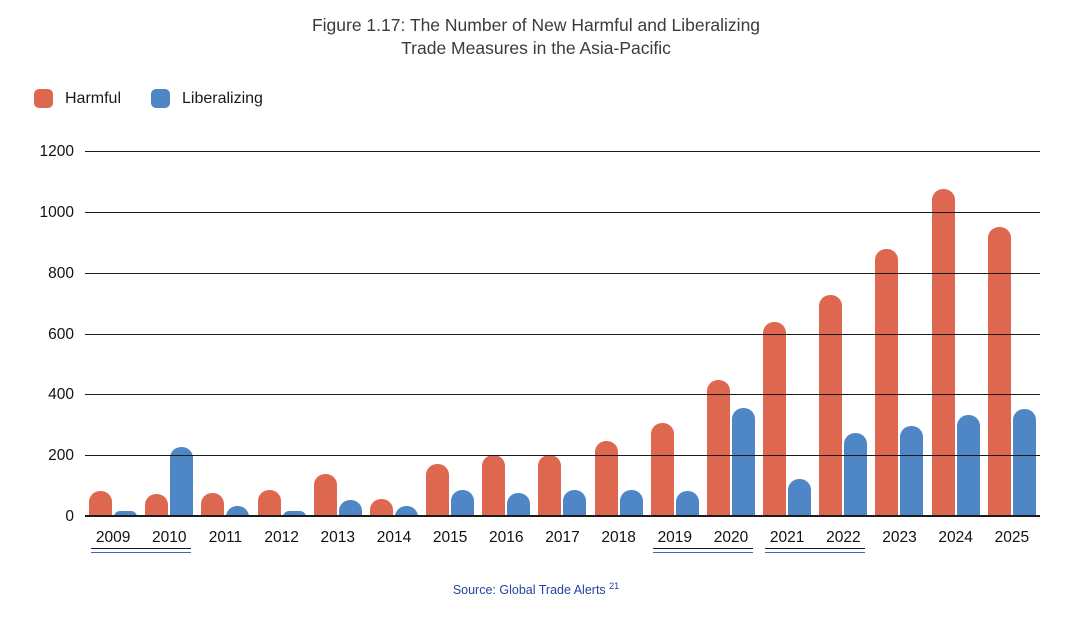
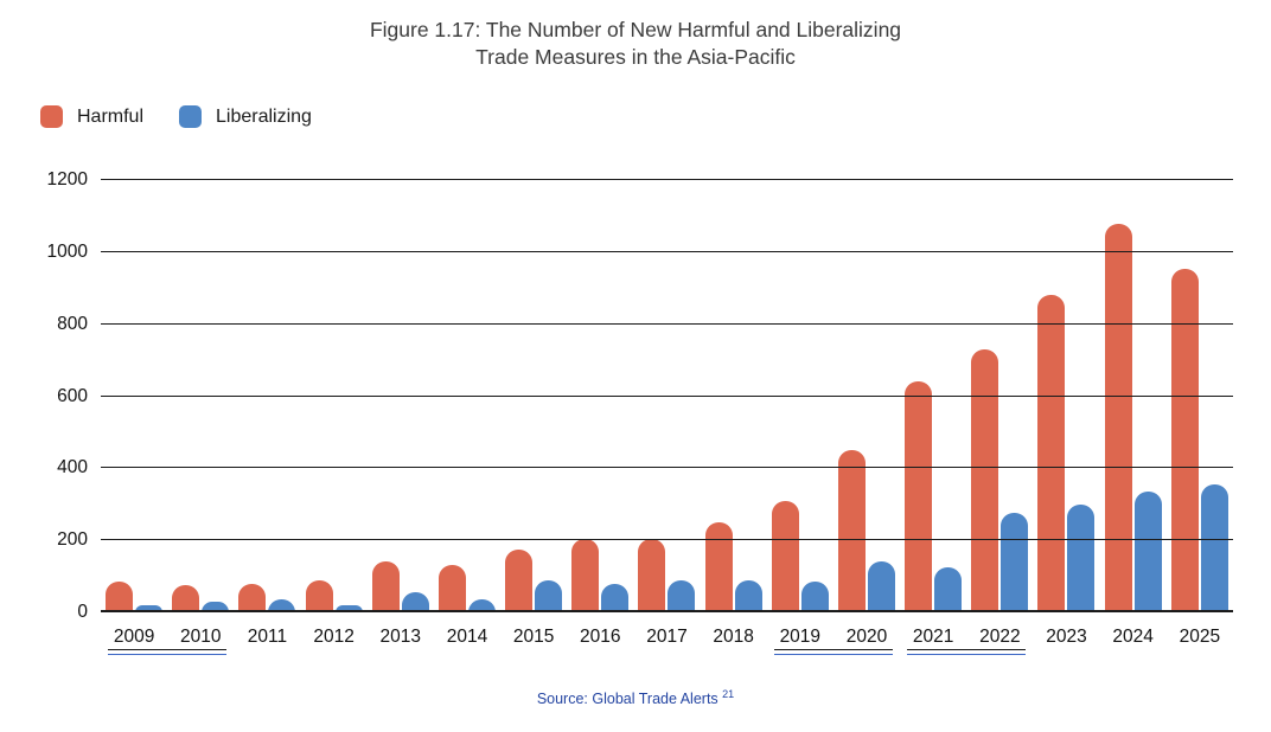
Liberalizing/2010: 230 -> 30
Harmful/2014: 60 -> 130
Liberalizing/2020: 360 -> 140
